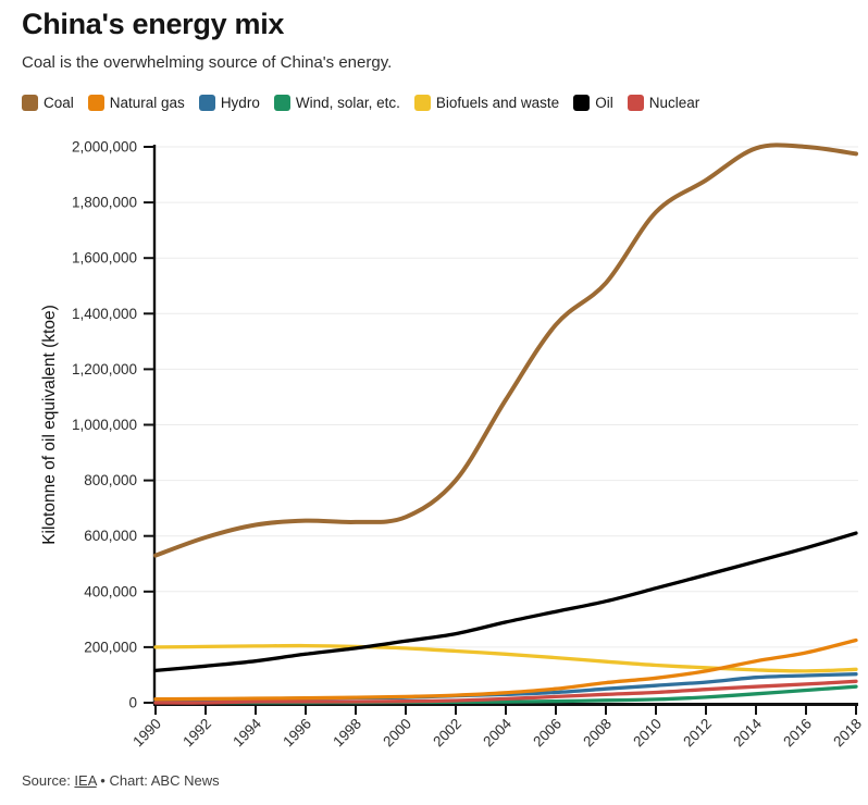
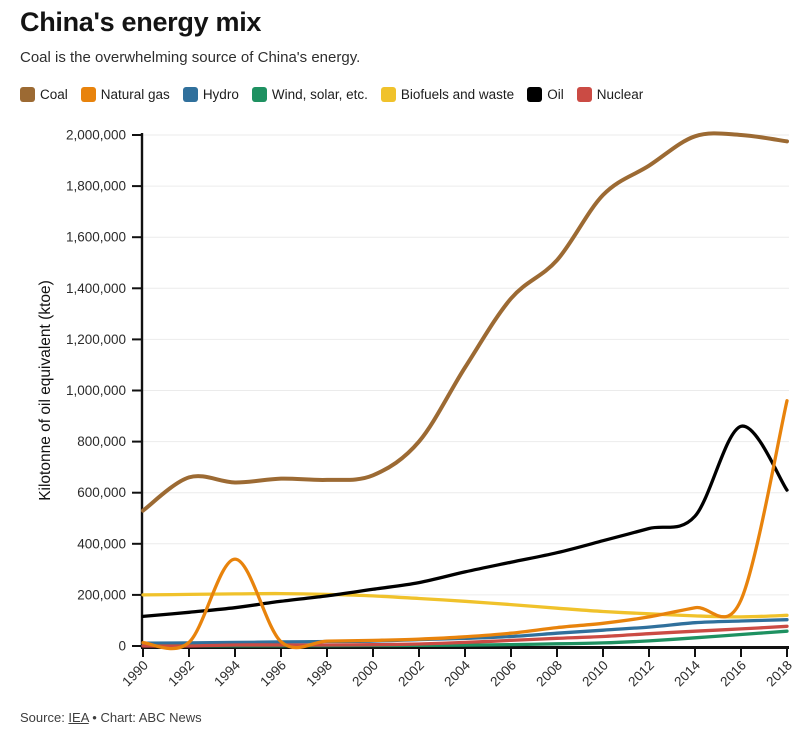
Coal/1992: 600000 -> 660000
Natural gas/1994: 20000 -> 340000
Oil/2016: 560000 -> 860000
Natural gas/2018: 220000 -> 960000
